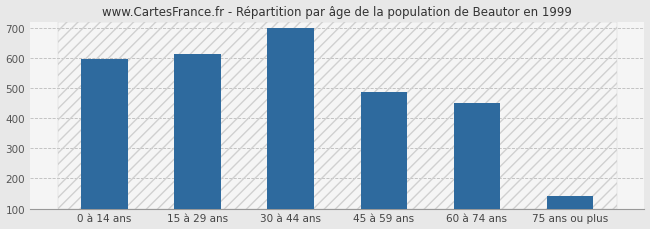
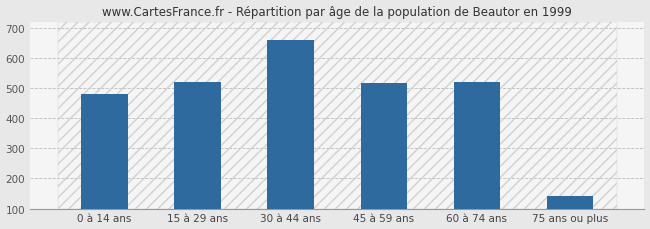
0 à 14 ans: 597 -> 480
15 à 29 ans: 612 -> 520
30 à 44 ans: 697 -> 660
45 à 59 ans: 487 -> 515
60 à 74 ans: 449 -> 520
